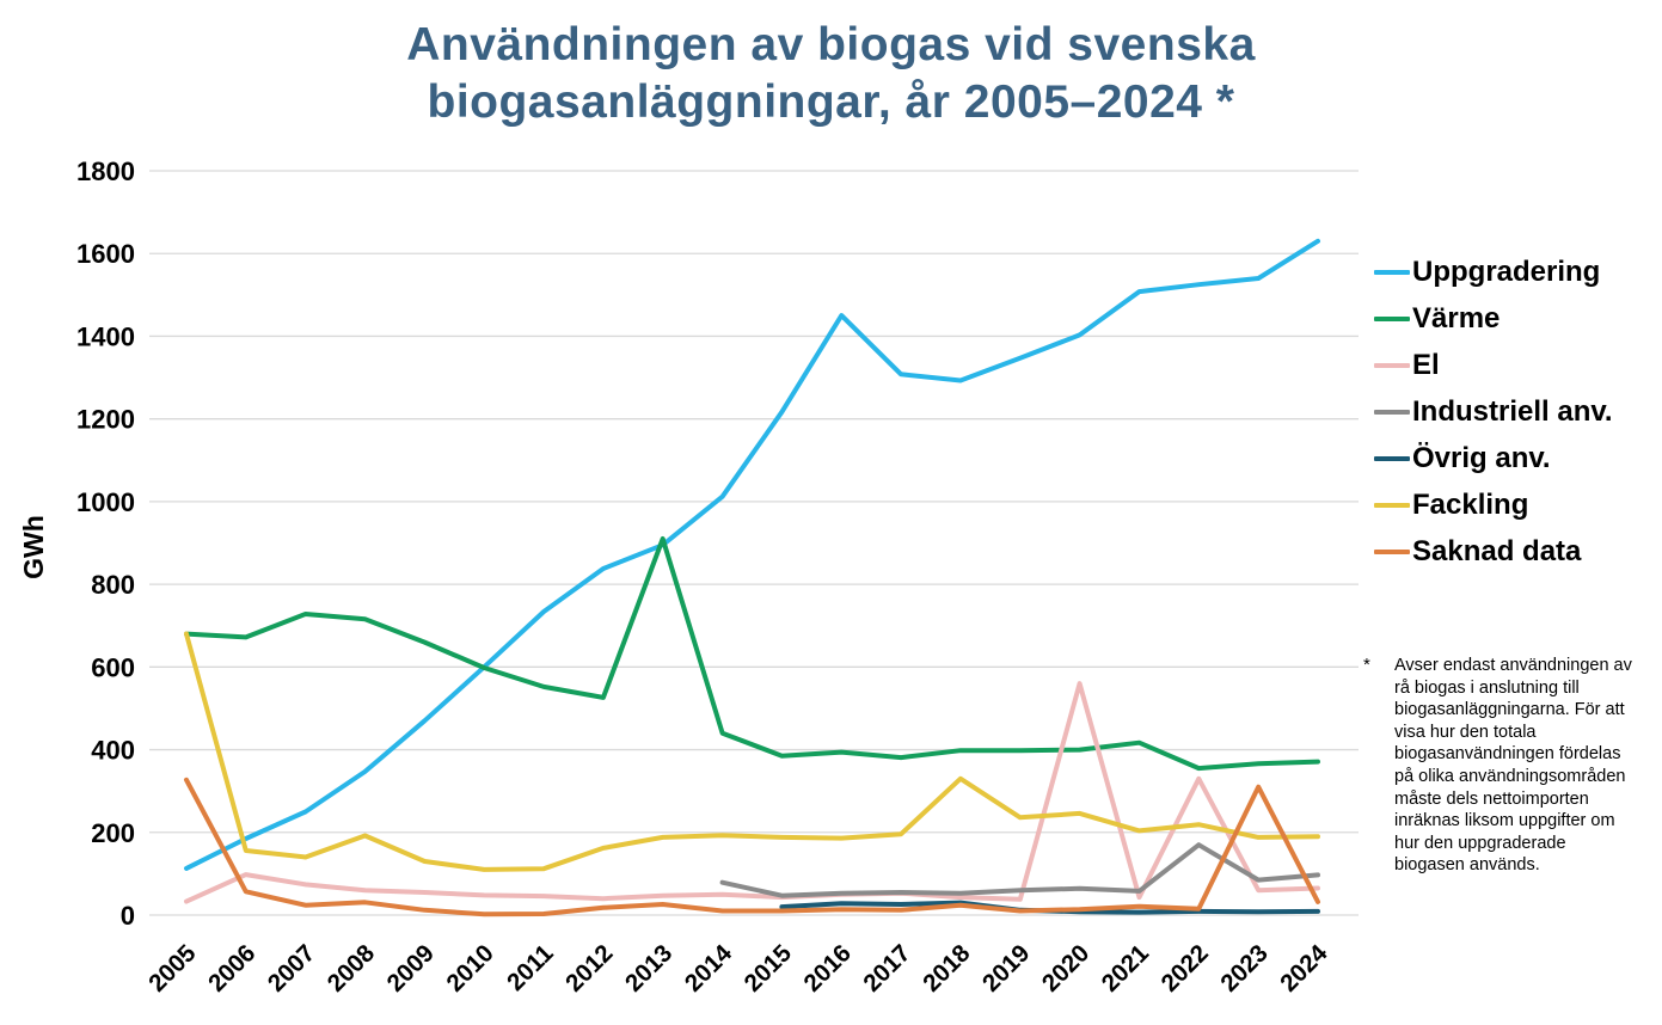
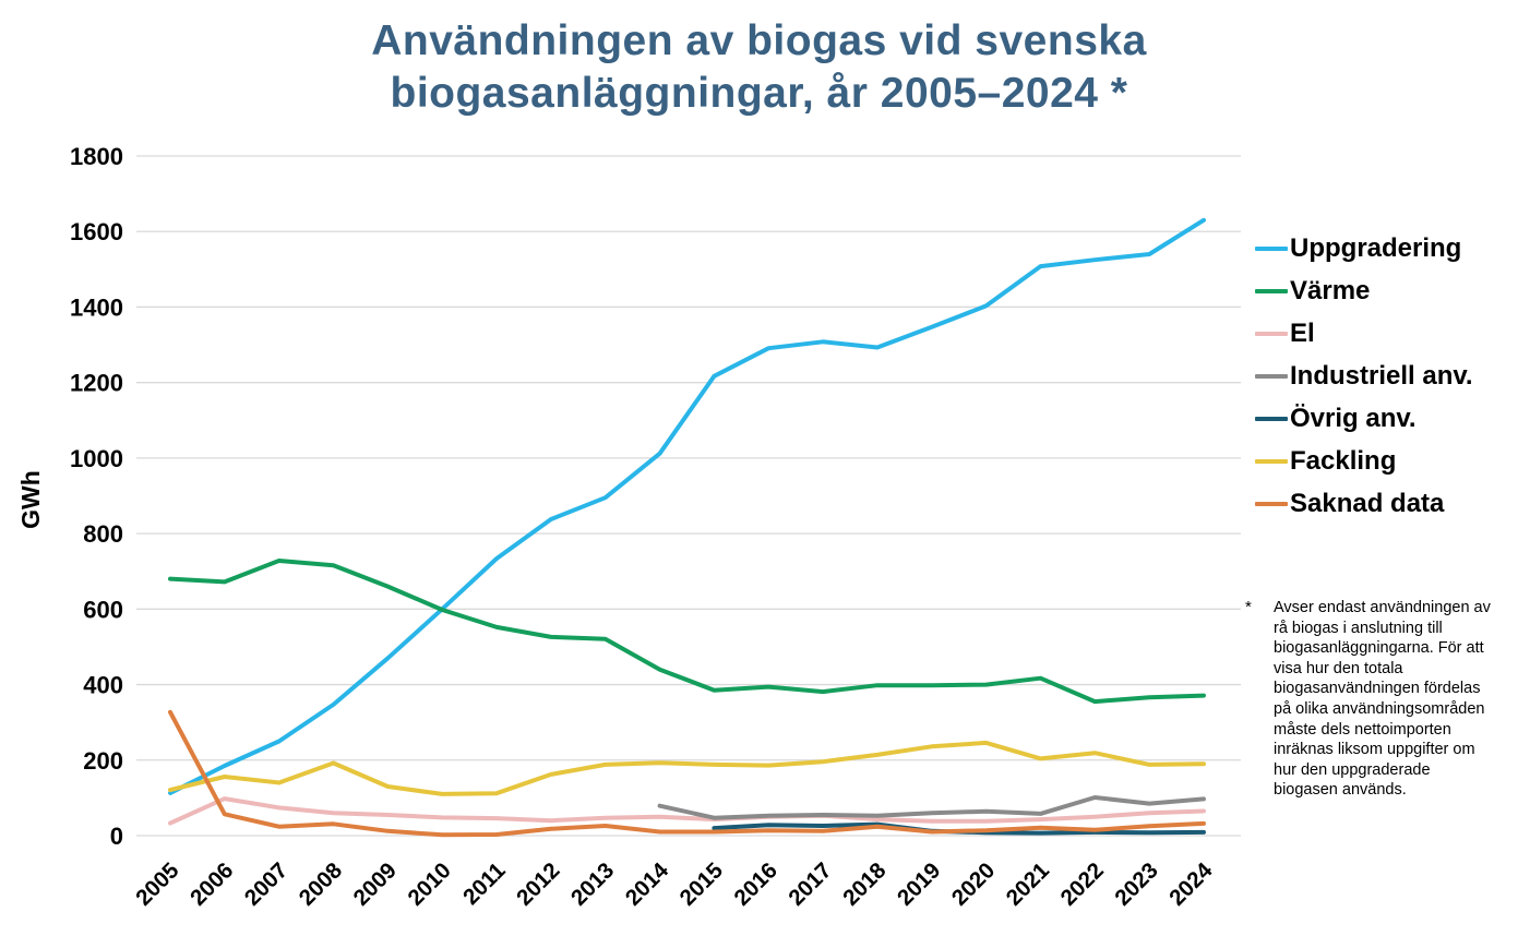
Fackling/2005: 680 -> 120
Värme/2013: 910 -> 520
Uppgradering/2016: 1450 -> 1290
Fackling/2018: 330 -> 210
El/2020: 560 -> 40
El/2022: 330 -> 50
Industriell anv./2022: 170 -> 100
Saknad data/2023: 310 -> 20
